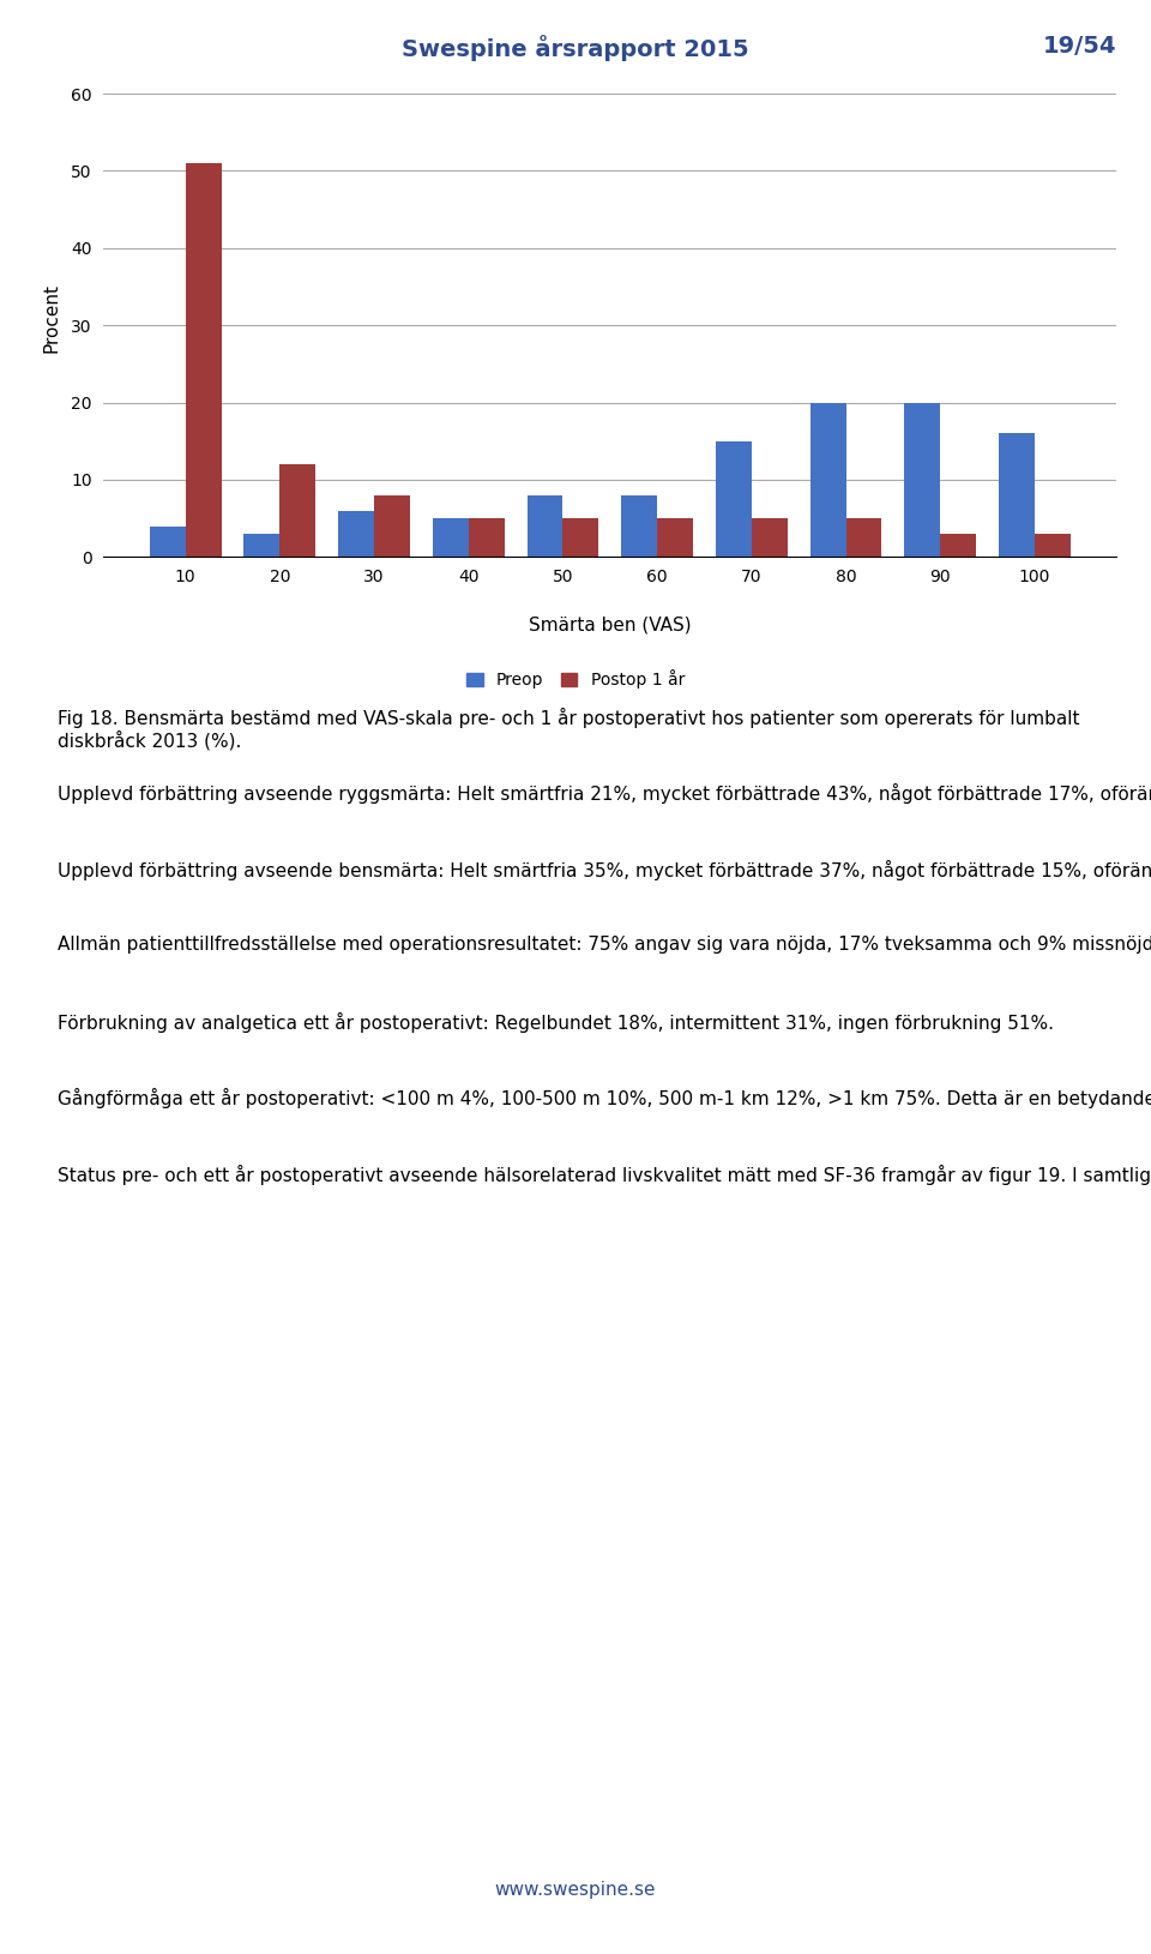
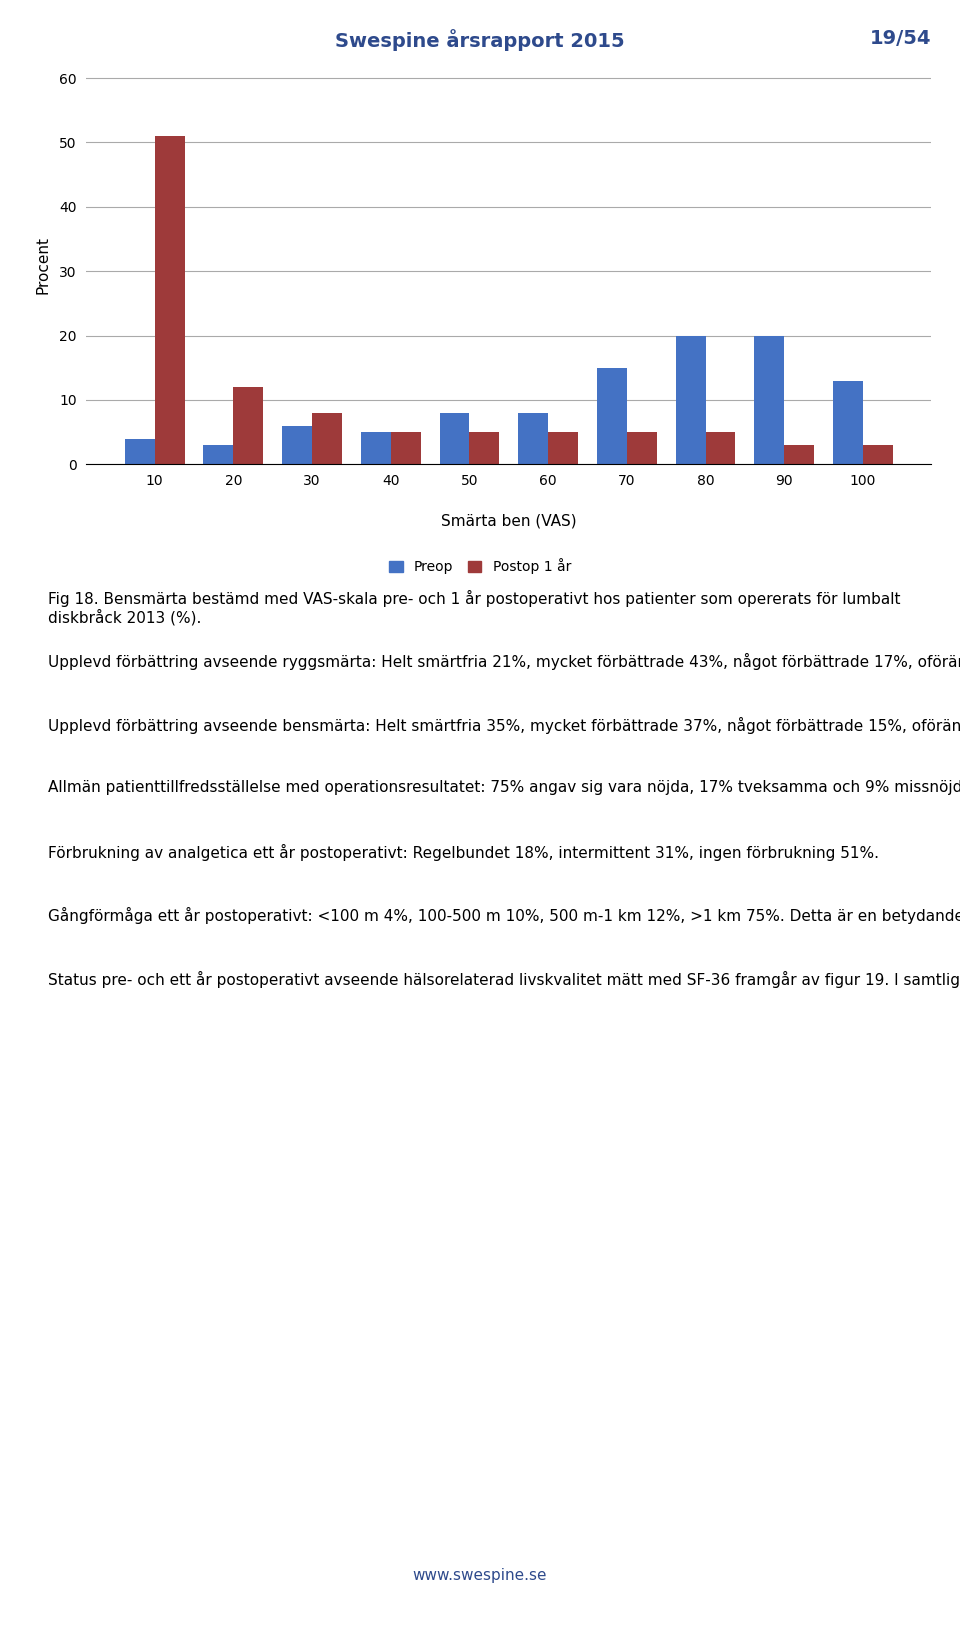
Preop/100: 16 -> 13
